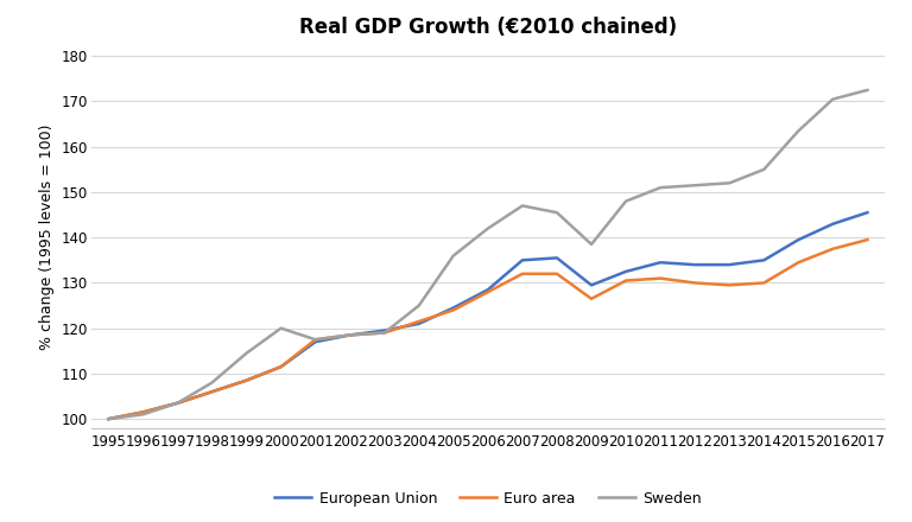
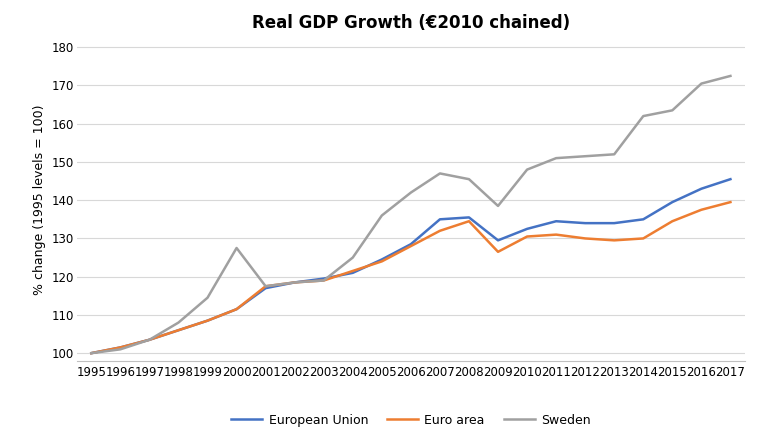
Sweden/2000: 120.0 -> 127.5
Euro area/2008: 132.0 -> 134.5
Sweden/2014: 155.0 -> 162.0
